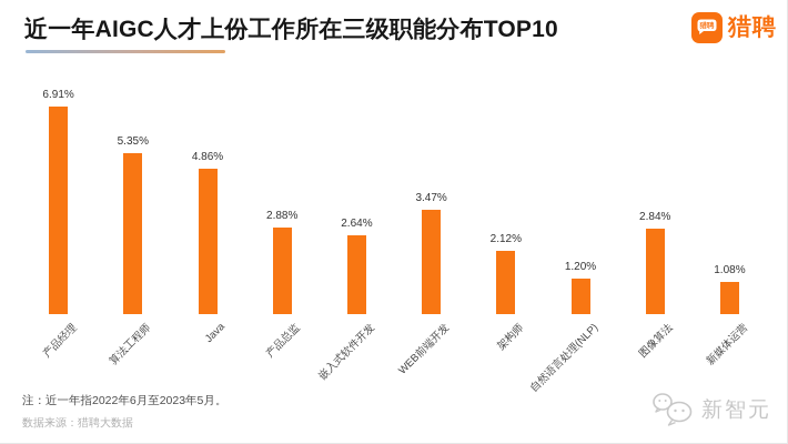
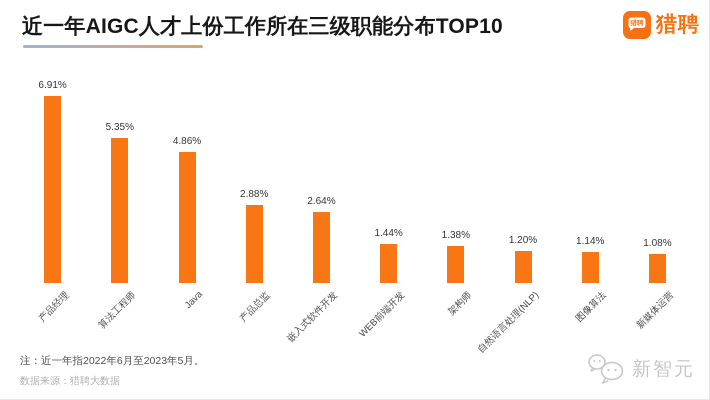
WEB前端开发: 3.47% -> 1.44%
架构师: 2.12% -> 1.38%
图像算法: 2.84% -> 1.14%
